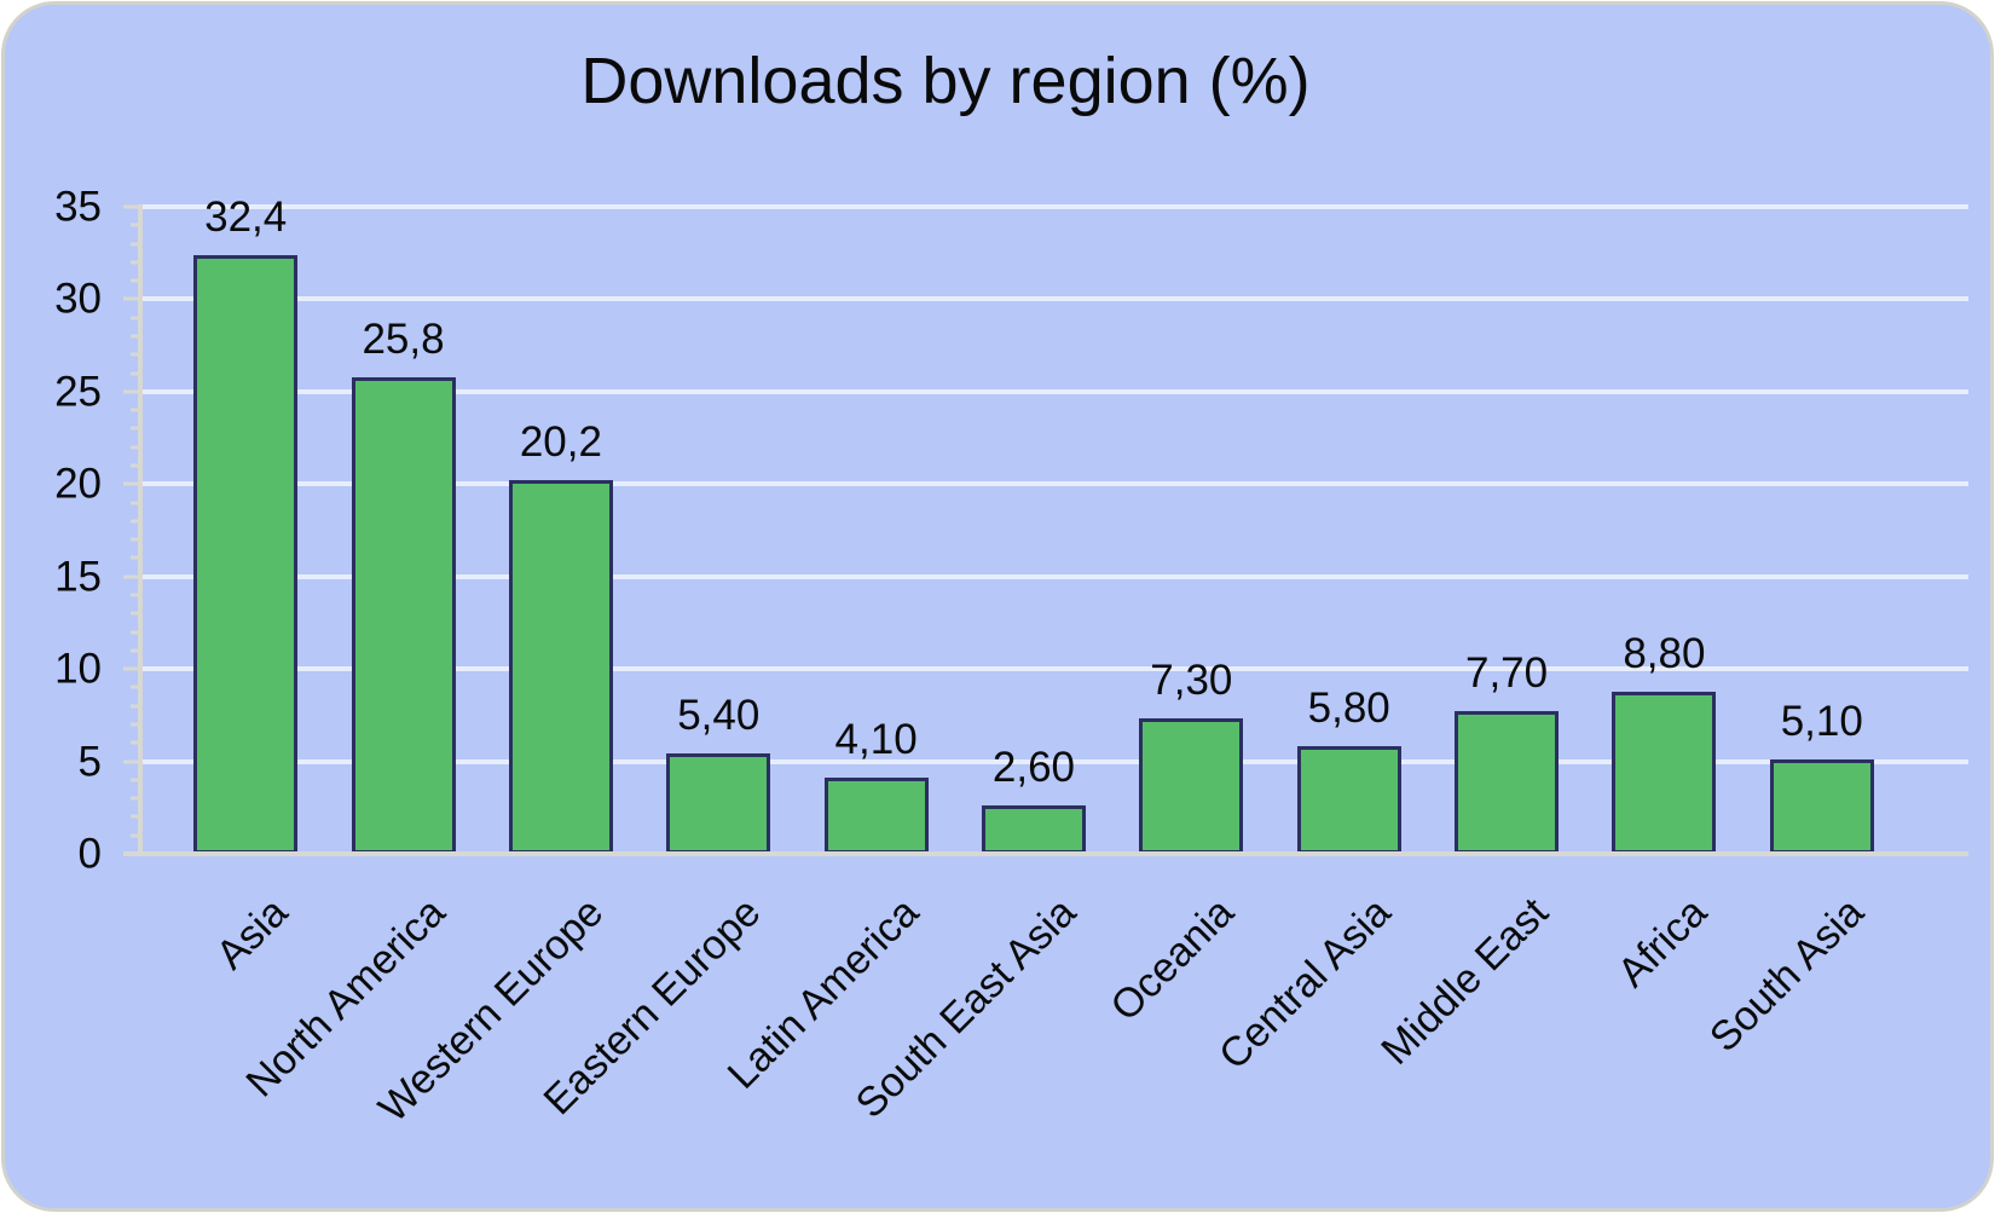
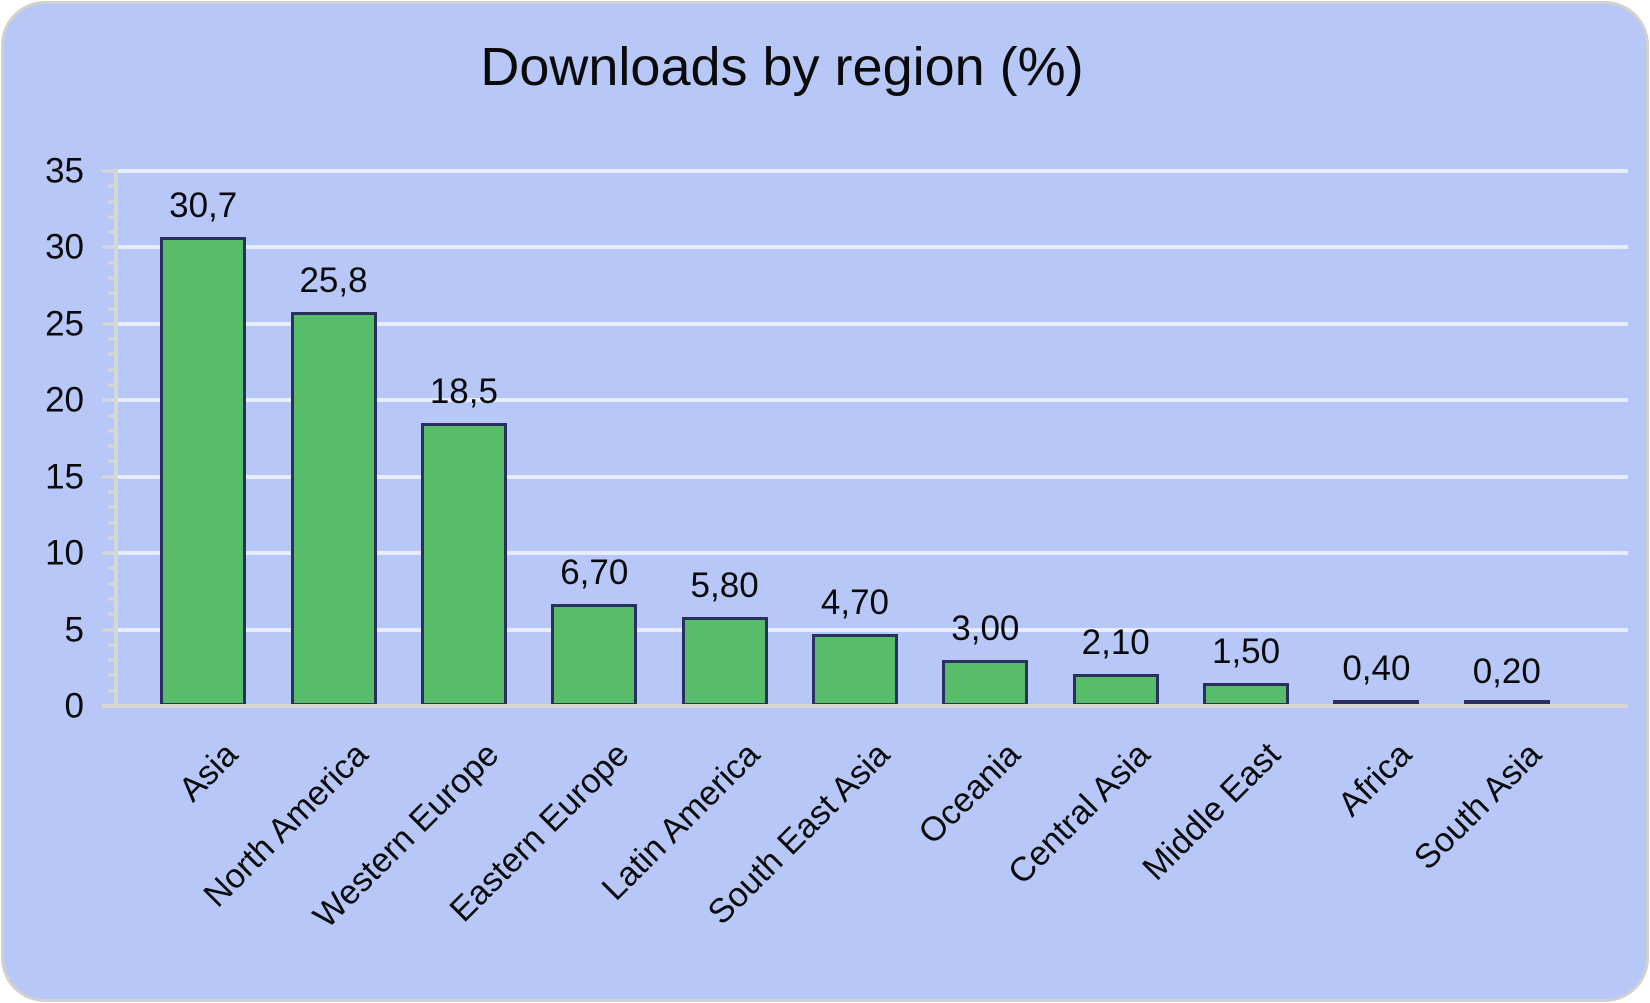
Asia: 32,4 -> 30,7
Western Europe: 20,2 -> 18,5
Eastern Europe: 5,40 -> 6,70
Latin America: 4,10 -> 5,80
South East Asia: 2,60 -> 4,70
Oceania: 7,30 -> 3,00
Central Asia: 5,80 -> 2,10
Middle East: 7,70 -> 1,50
Africa: 8,80 -> 0,40
South Asia: 5,10 -> 0,20
